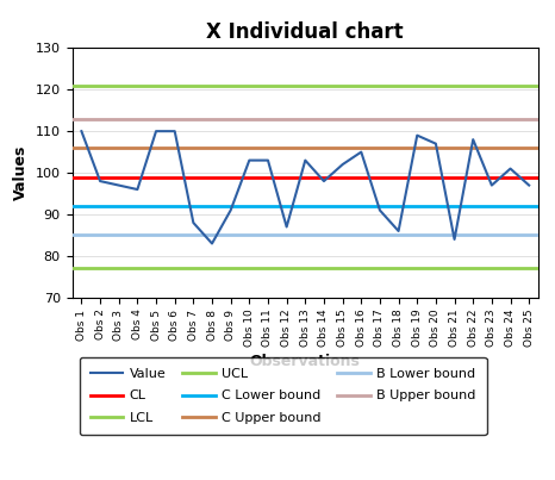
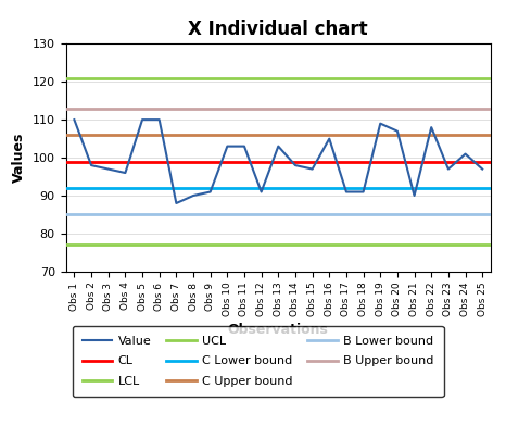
Obs 8: 83 -> 90
Obs 12: 87 -> 91
Obs 15: 102 -> 97
Obs 18: 86 -> 91
Obs 21: 84 -> 90
